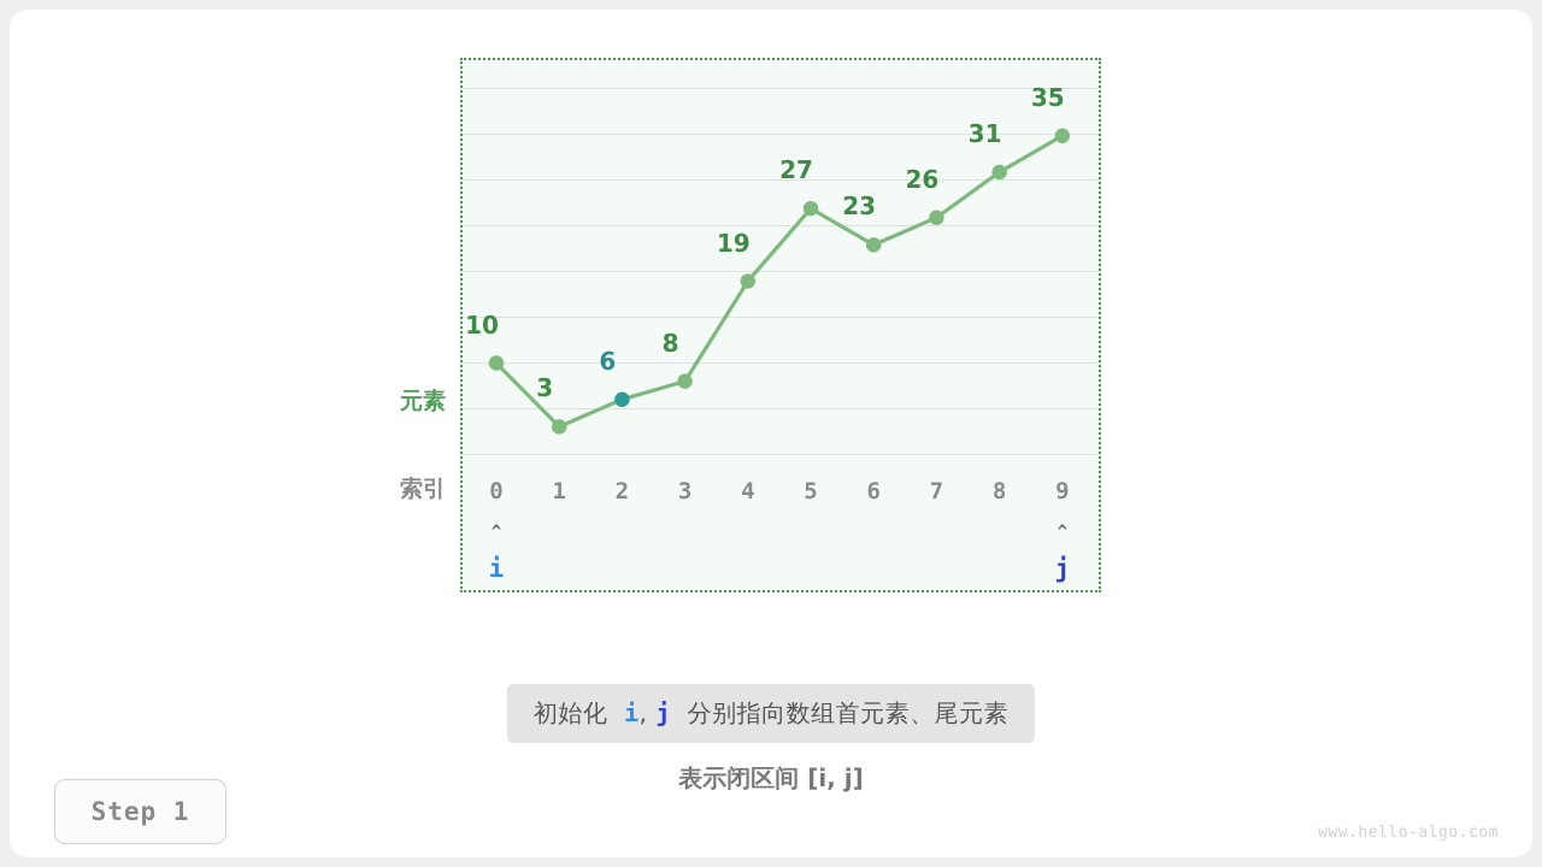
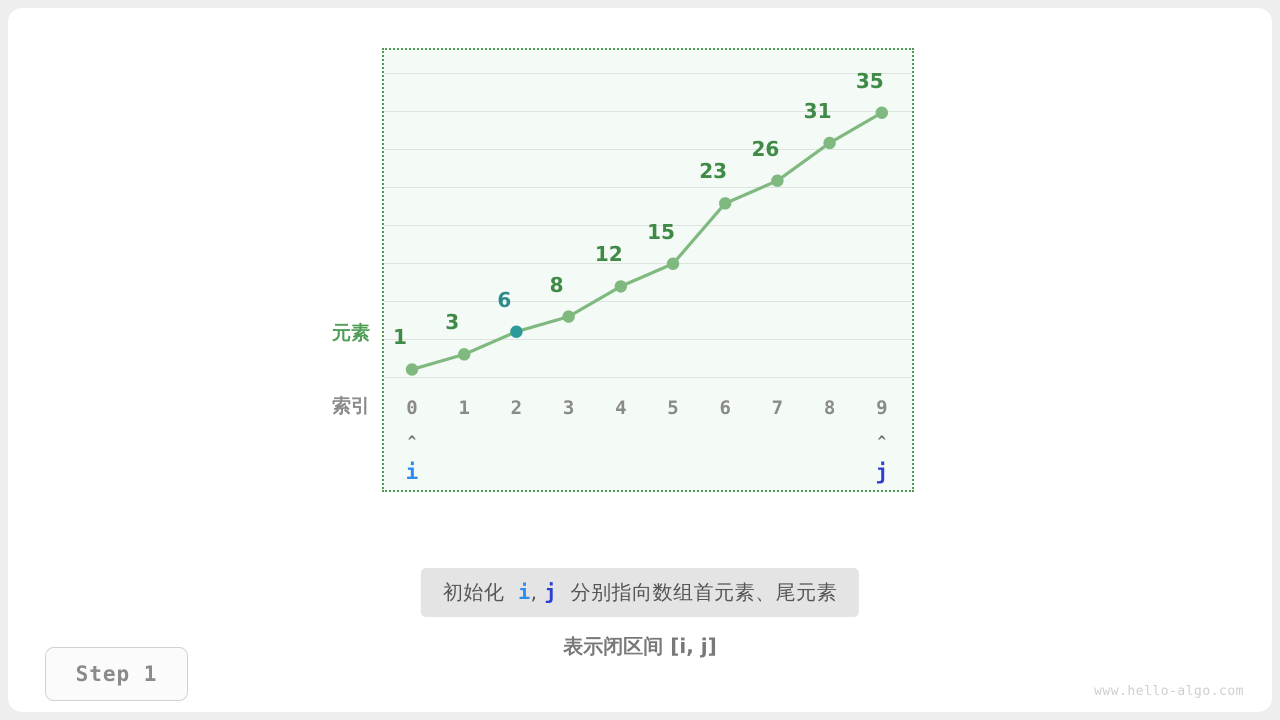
0: 10 -> 1
4: 19 -> 12
5: 27 -> 15
